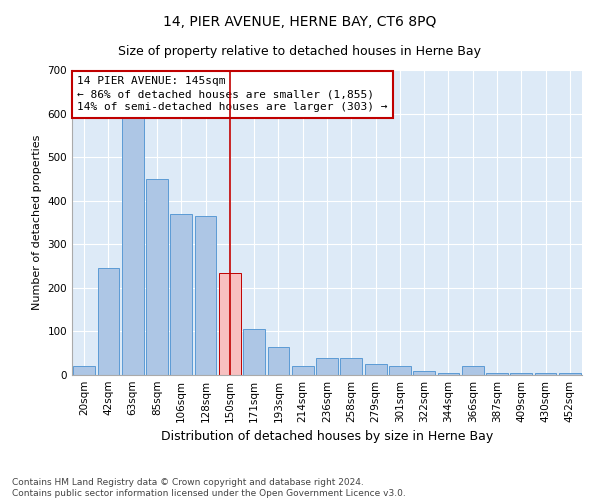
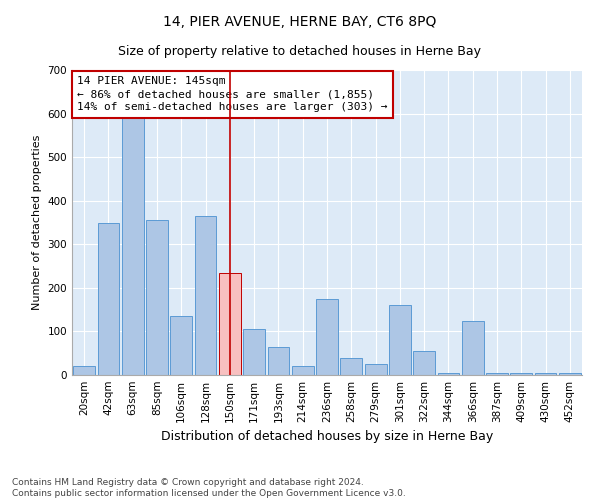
42sqm: 245 -> 350
85sqm: 450 -> 355
106sqm: 370 -> 135
236sqm: 40 -> 175
301sqm: 20 -> 160
322sqm: 10 -> 55
366sqm: 20 -> 125
